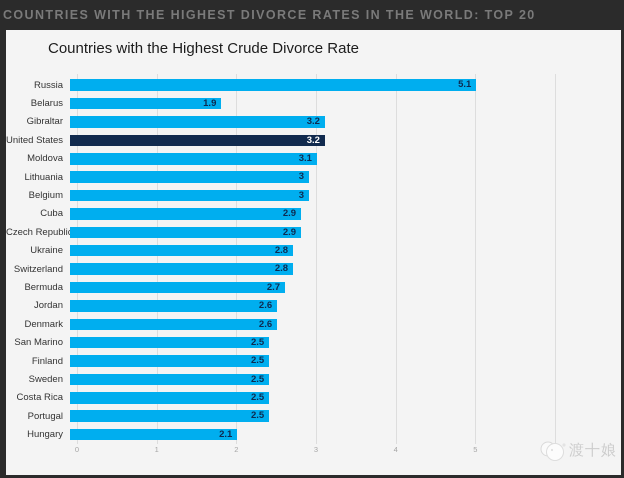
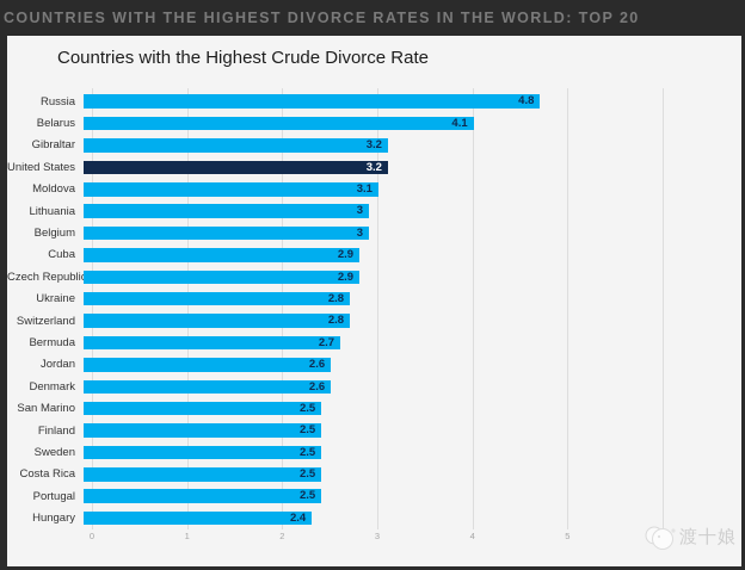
Russia: 5.1 -> 4.8
Belarus: 1.9 -> 4.1
Hungary: 2.1 -> 2.4
